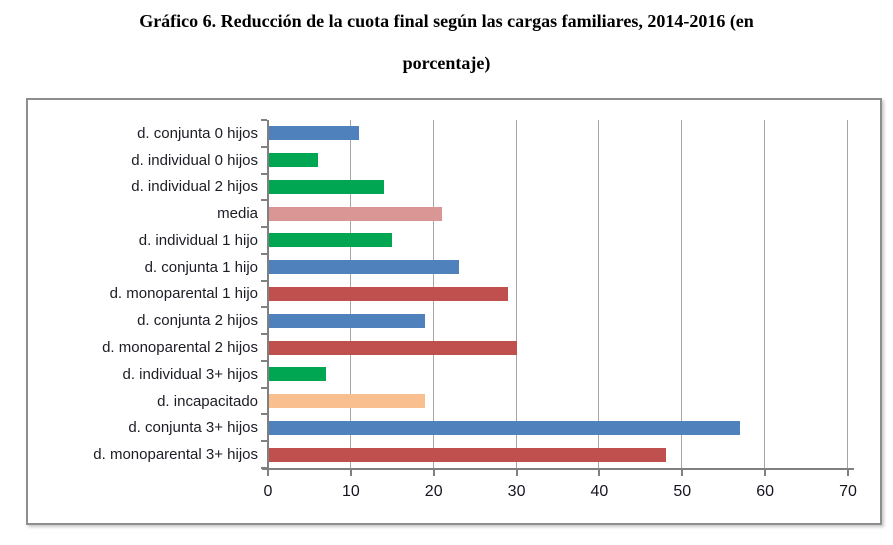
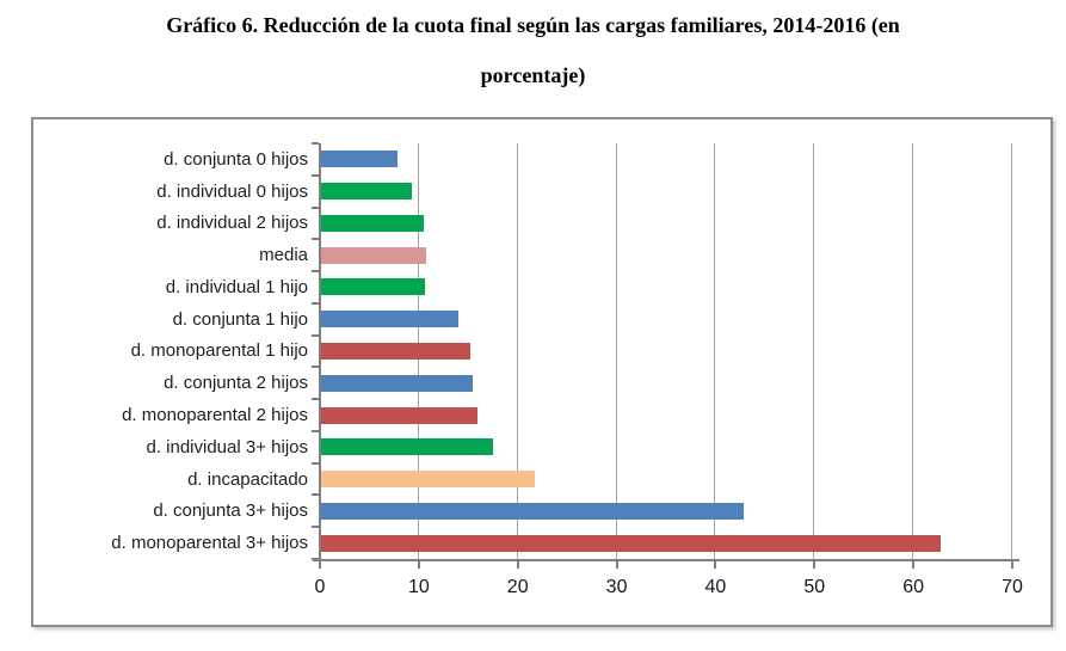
d. conjunta 0 hijos: 11 -> 8
d. individual 0 hijos: 6 -> 9
d. individual 2 hijos: 14 -> 10
media: 21 -> 11
d. individual 1 hijo: 15 -> 11
d. conjunta 1 hijo: 23 -> 14
d. monoparental 1 hijo: 29 -> 15
d. conjunta 2 hijos: 19 -> 15
d. monoparental 2 hijos: 30 -> 16
d. individual 3+ hijos: 7 -> 18
d. incapacitado: 19 -> 22
d. conjunta 3+ hijos: 57 -> 43
d. monoparental 3+ hijos: 48 -> 63
